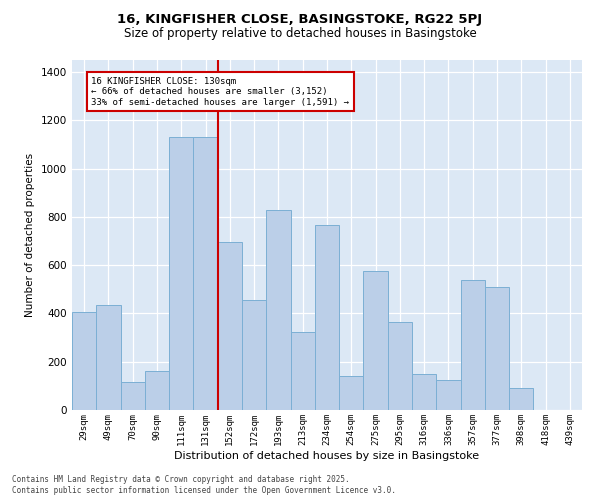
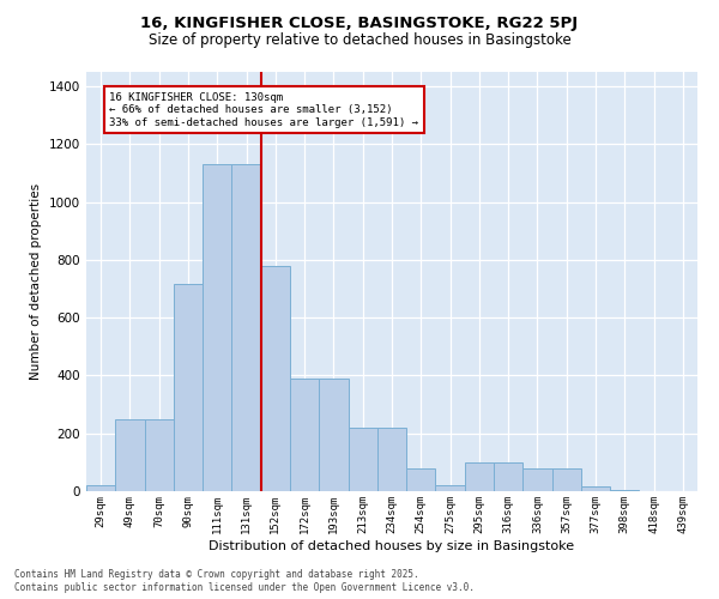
29sqm: 405 -> 20
49sqm: 435 -> 248
70sqm: 115 -> 248
90sqm: 160 -> 718
152sqm: 695 -> 778
172sqm: 455 -> 388
193sqm: 830 -> 388
213sqm: 325 -> 220
234sqm: 765 -> 220
254sqm: 140 -> 78
275sqm: 575 -> 20
295sqm: 365 -> 100
316sqm: 150 -> 100
336sqm: 125 -> 78
357sqm: 540 -> 78
377sqm: 510 -> 18
398sqm: 90 -> 5
